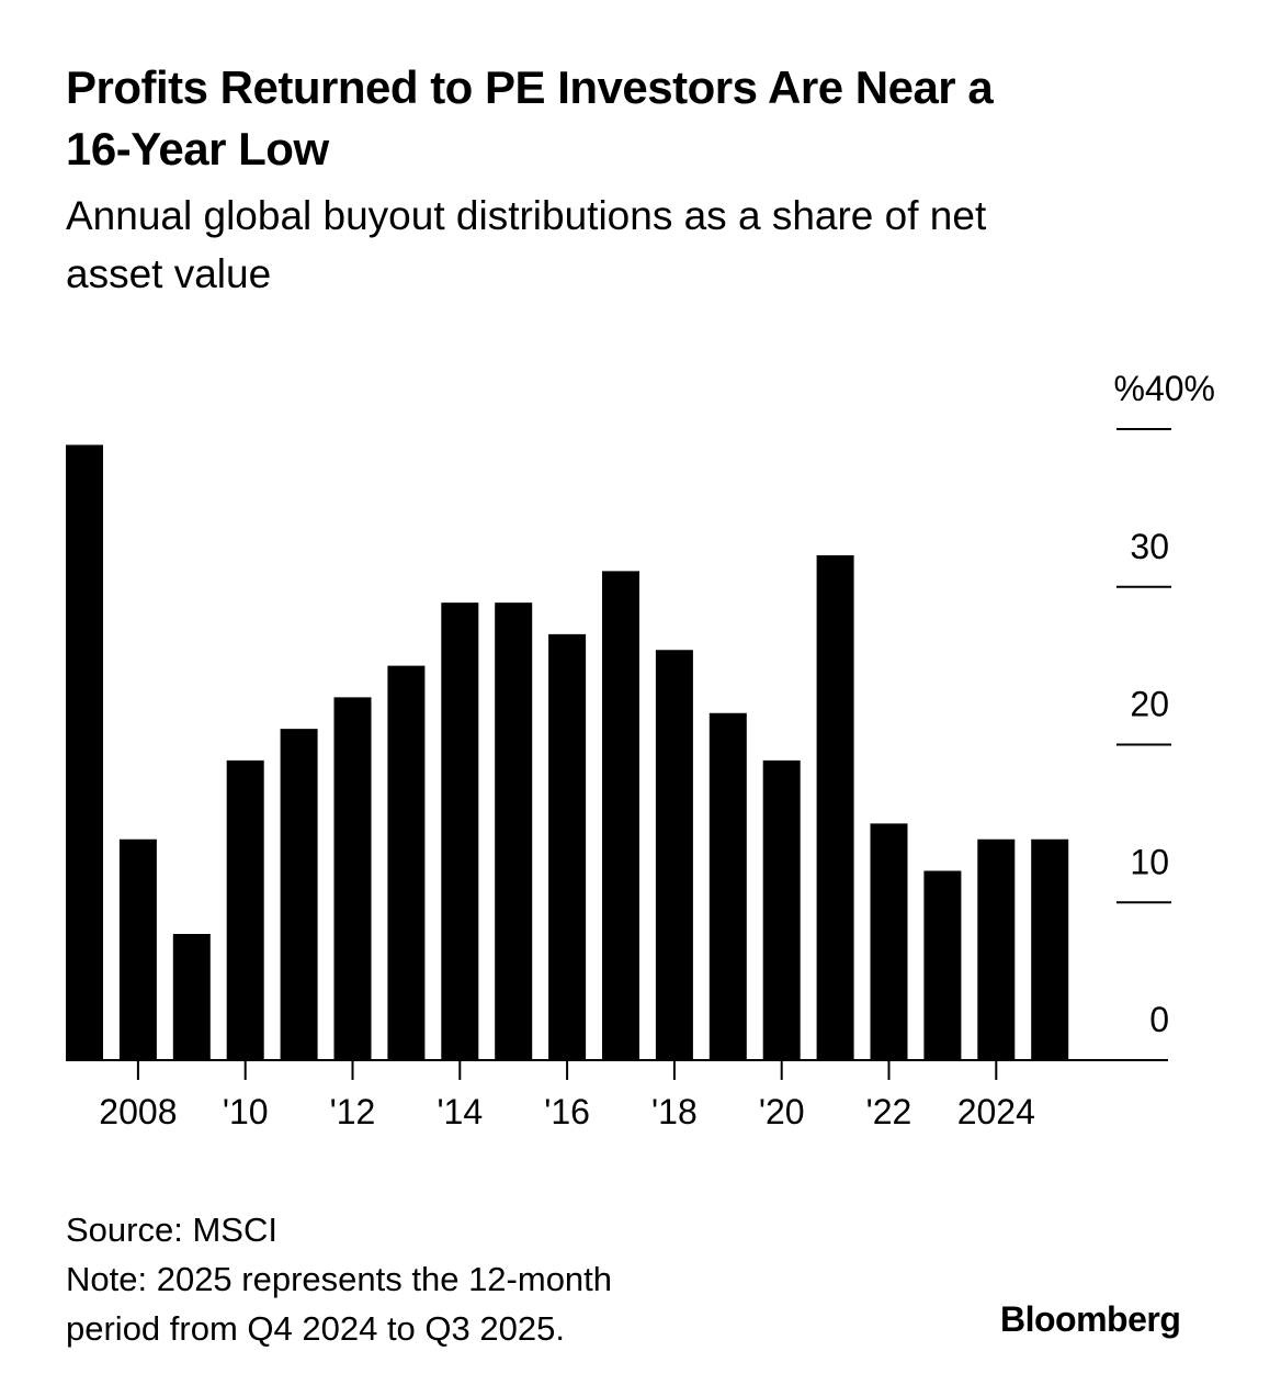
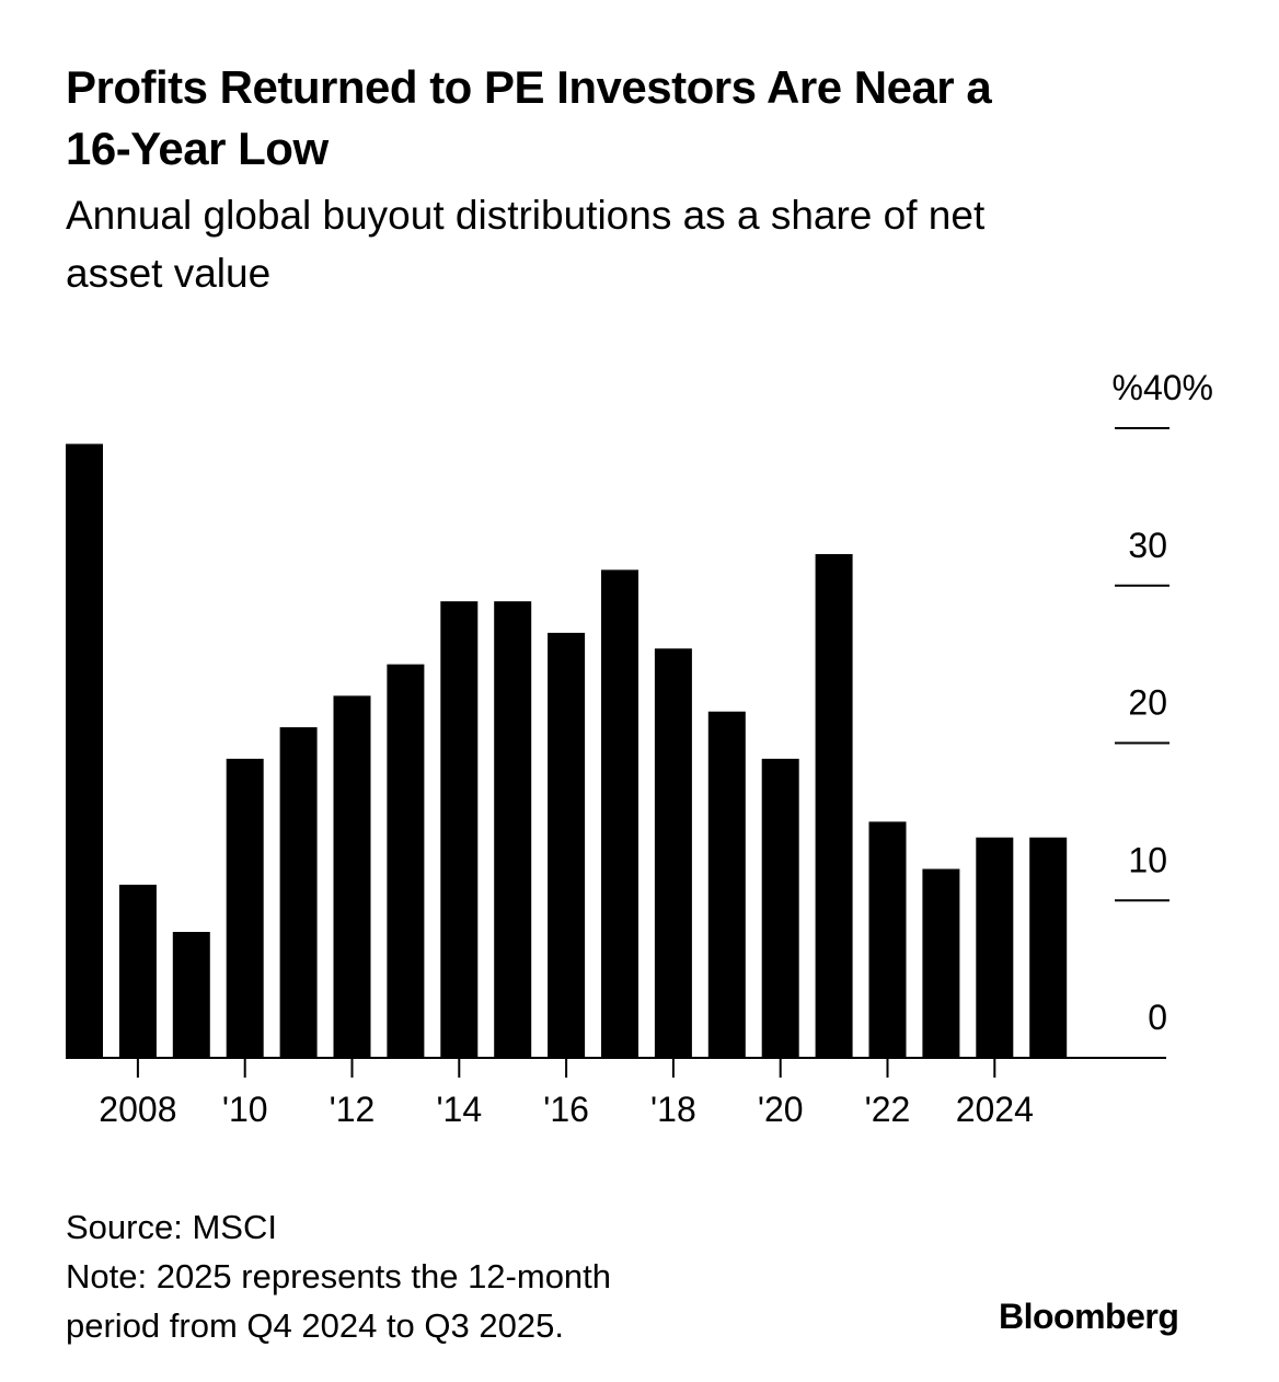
2008: 14 -> 11
